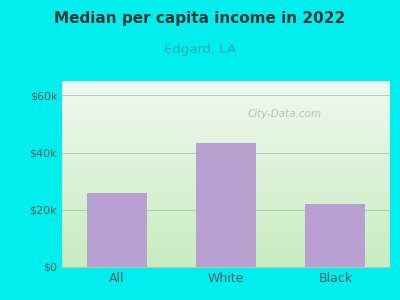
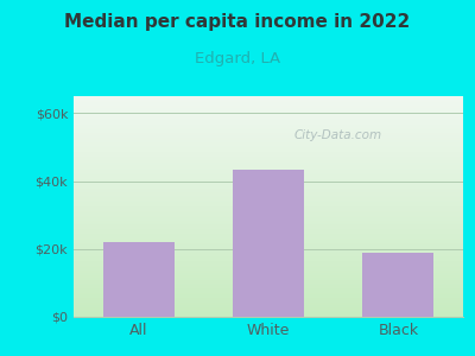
All: $26.0k -> $22.0k
Black: $22.0k -> $19.0k
